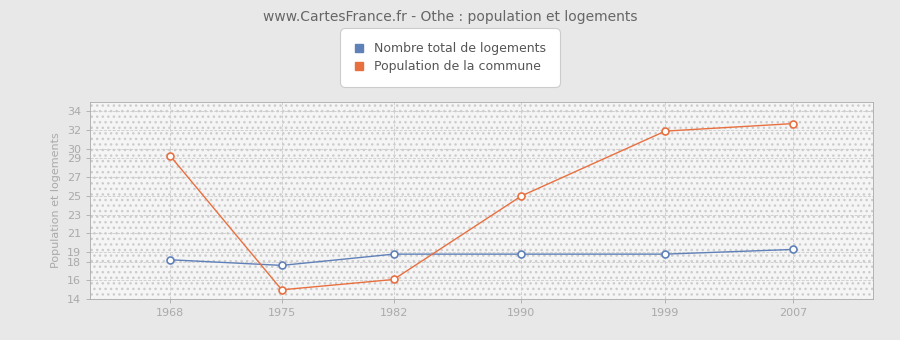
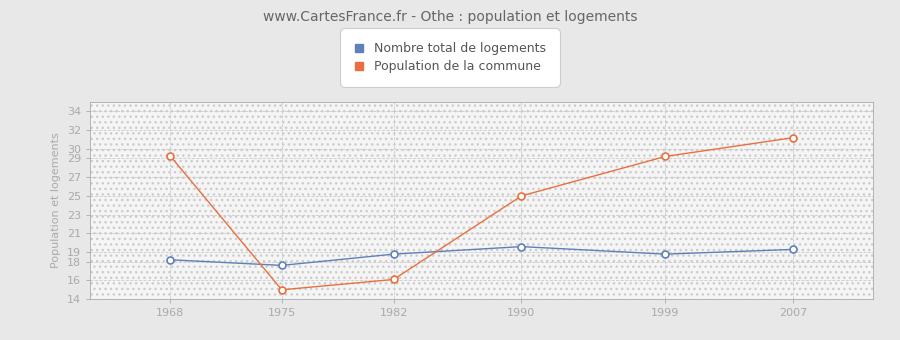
Nombre total de logements/1990: 18.8 -> 19.6
Population de la commune/1999: 31.9 -> 29.2
Population de la commune/2007: 32.7 -> 31.2
